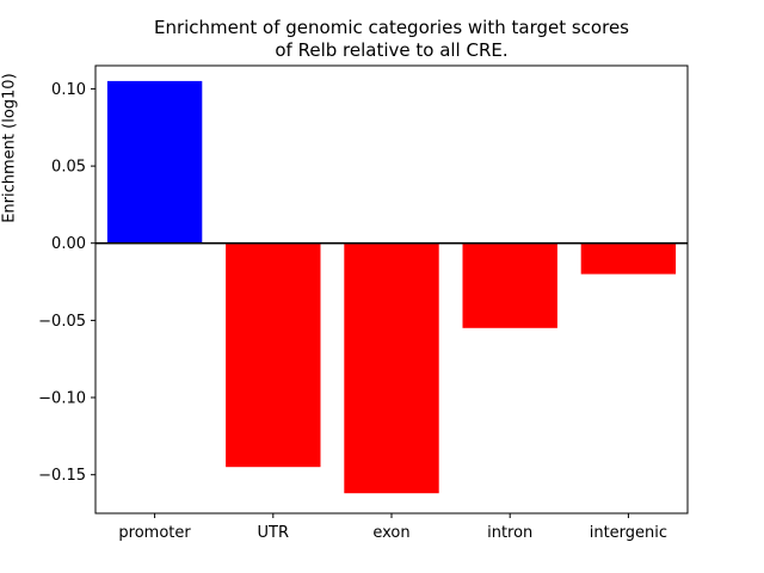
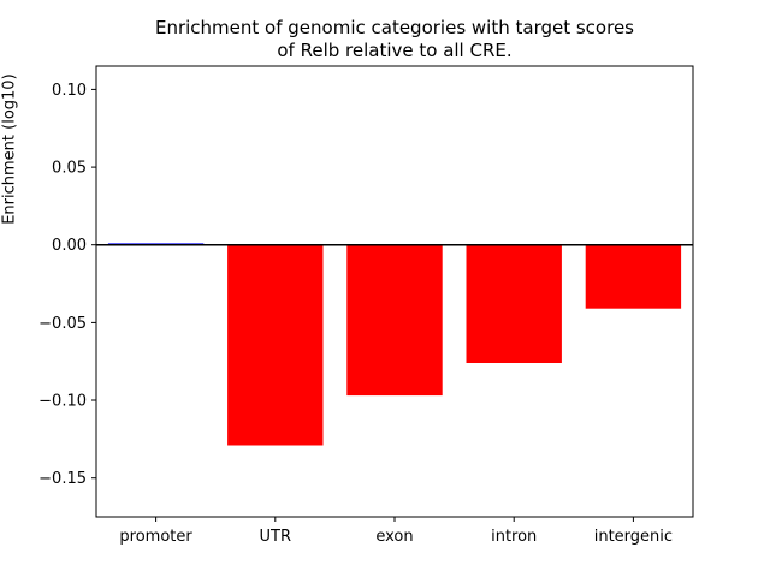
promoter: 0.105 -> 0.001
UTR: -0.145 -> -0.129
exon: -0.162 -> -0.097
intron: -0.055 -> -0.076
intergenic: -0.020 -> -0.041
